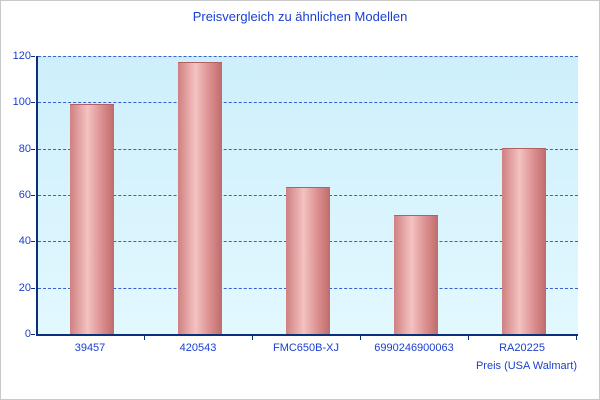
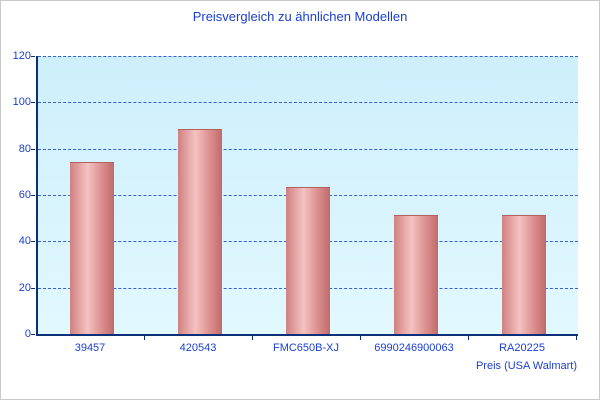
39457: 99 -> 74
420543: 117 -> 88
RA20225: 80 -> 51
